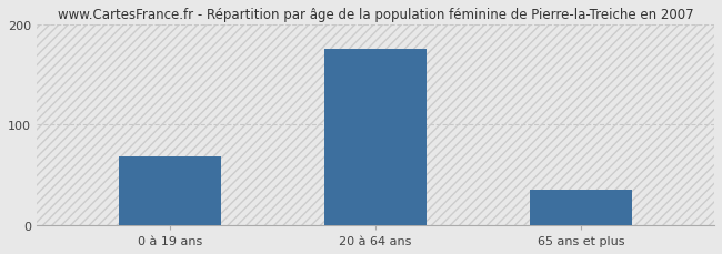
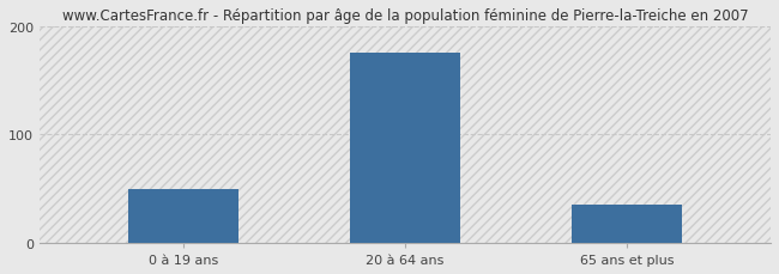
0 à 19 ans: 68 -> 50
